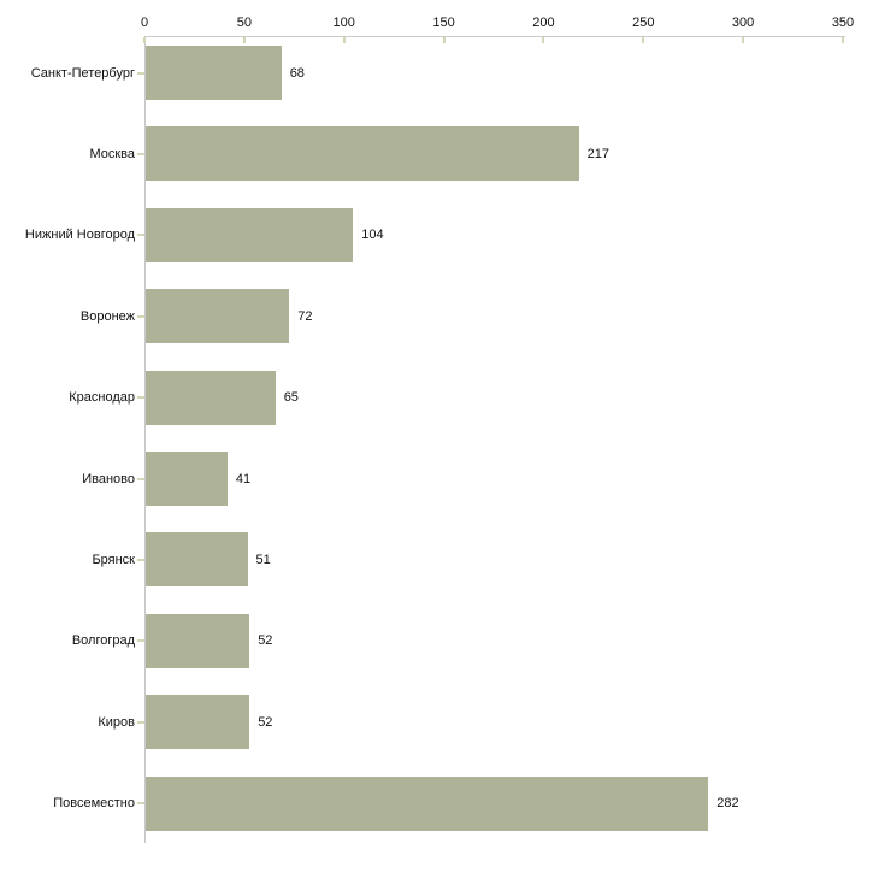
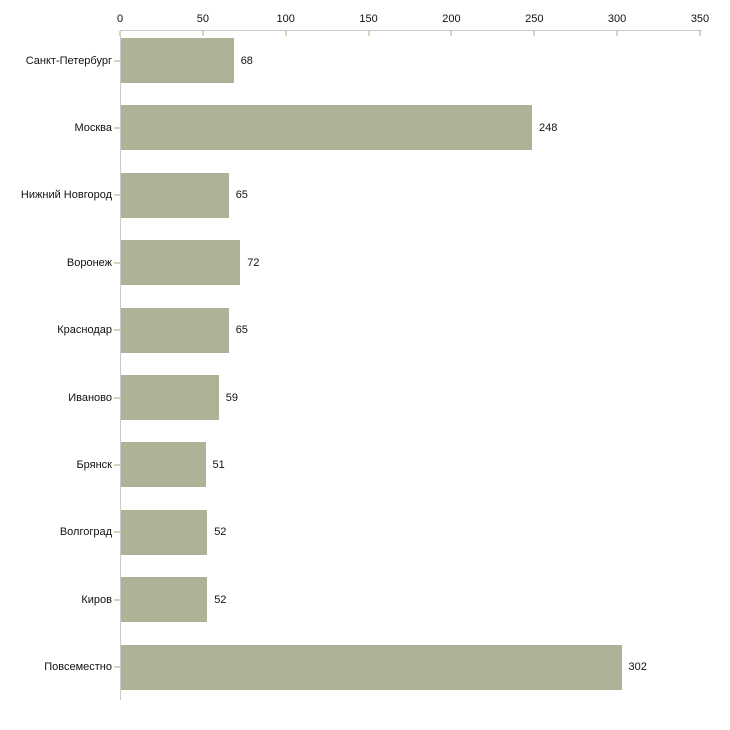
Москва: 217 -> 248
Нижний Новгород: 104 -> 65
Иваново: 41 -> 59
Повсеместно: 282 -> 302
